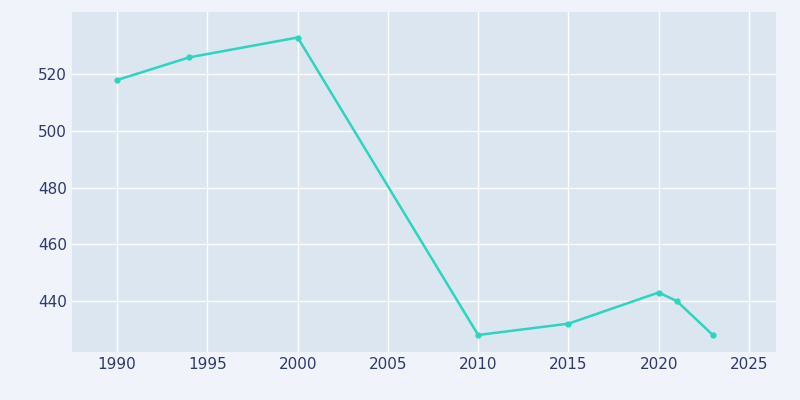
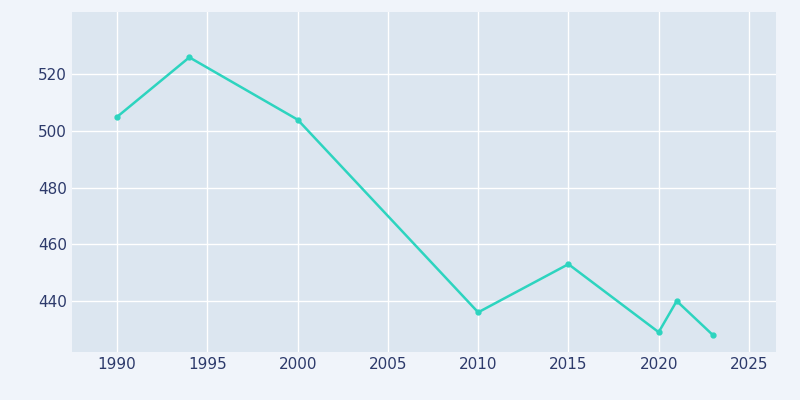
1990: 518 -> 505
2000: 533 -> 504
2010: 428 -> 436
2015: 432 -> 453
2020: 443 -> 429
